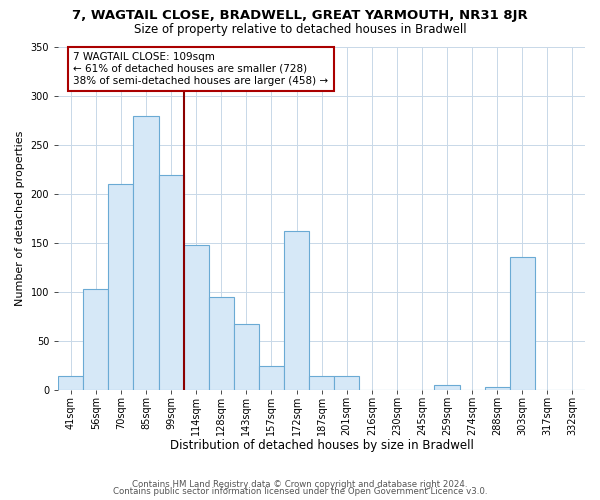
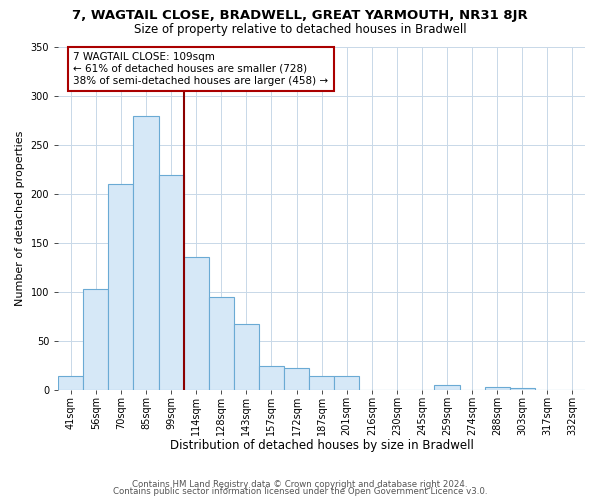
114sqm: 148 -> 136
172sqm: 162 -> 23
303sqm: 136 -> 2
